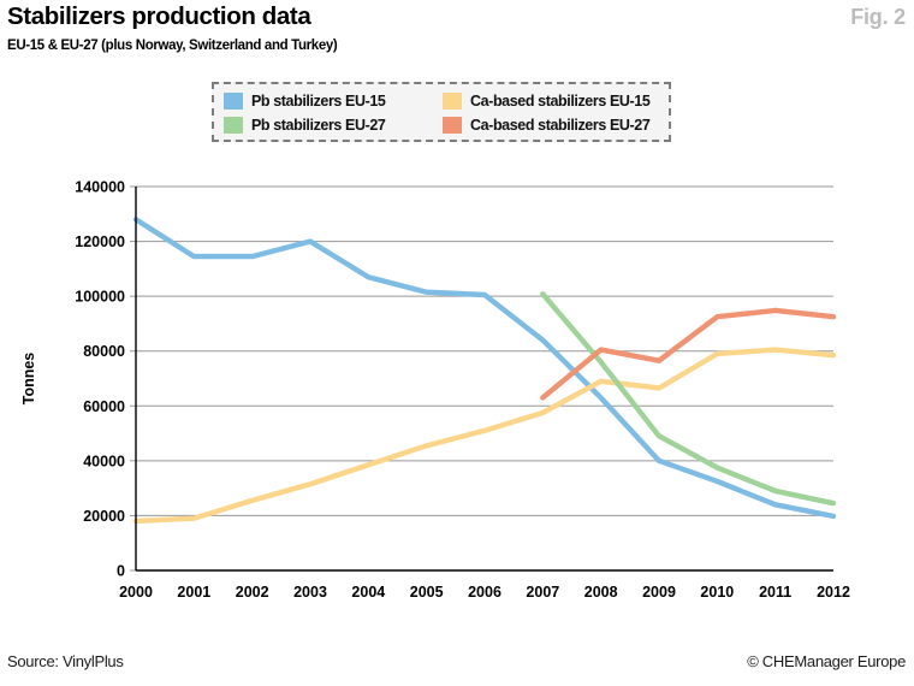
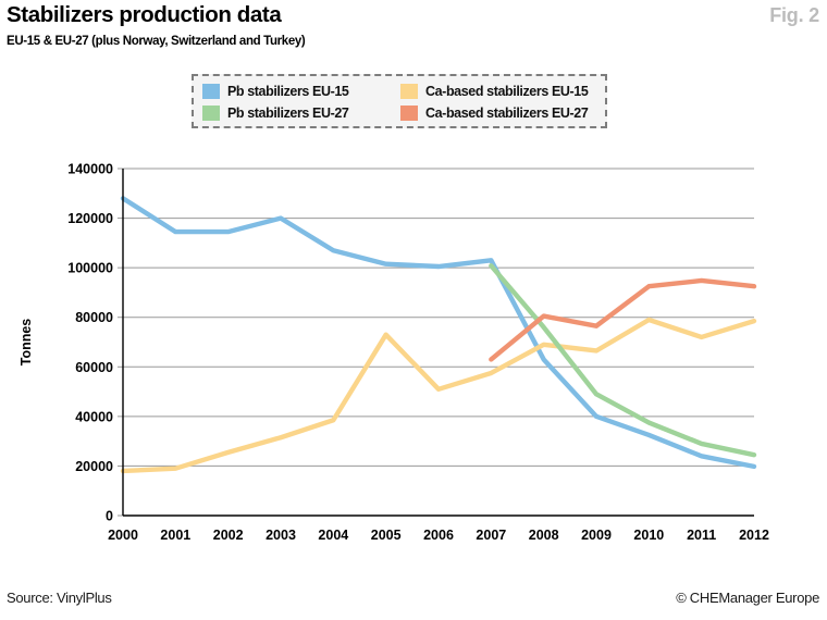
Ca-based stabilizers EU-15/2005: 46000 -> 73000
Pb stabilizers EU-15/2007: 84000 -> 103000
Ca-based stabilizers EU-15/2011: 80000 -> 72000
